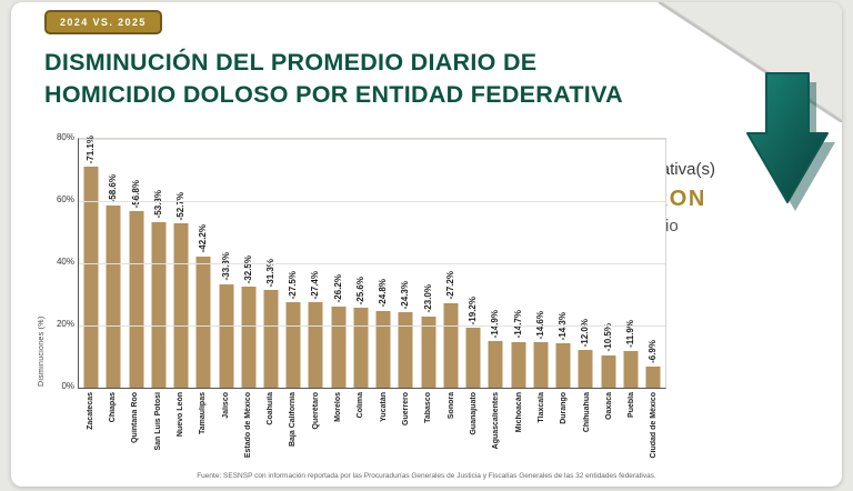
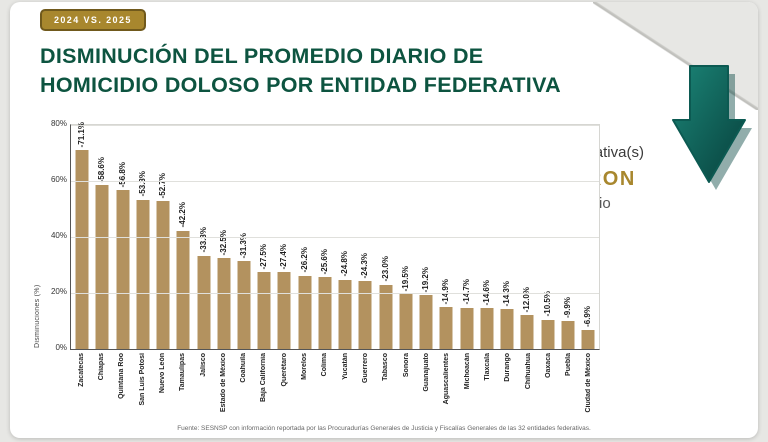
Sonora: -27.2% -> -19.5%
Puebla: -11.9% -> -9.9%
